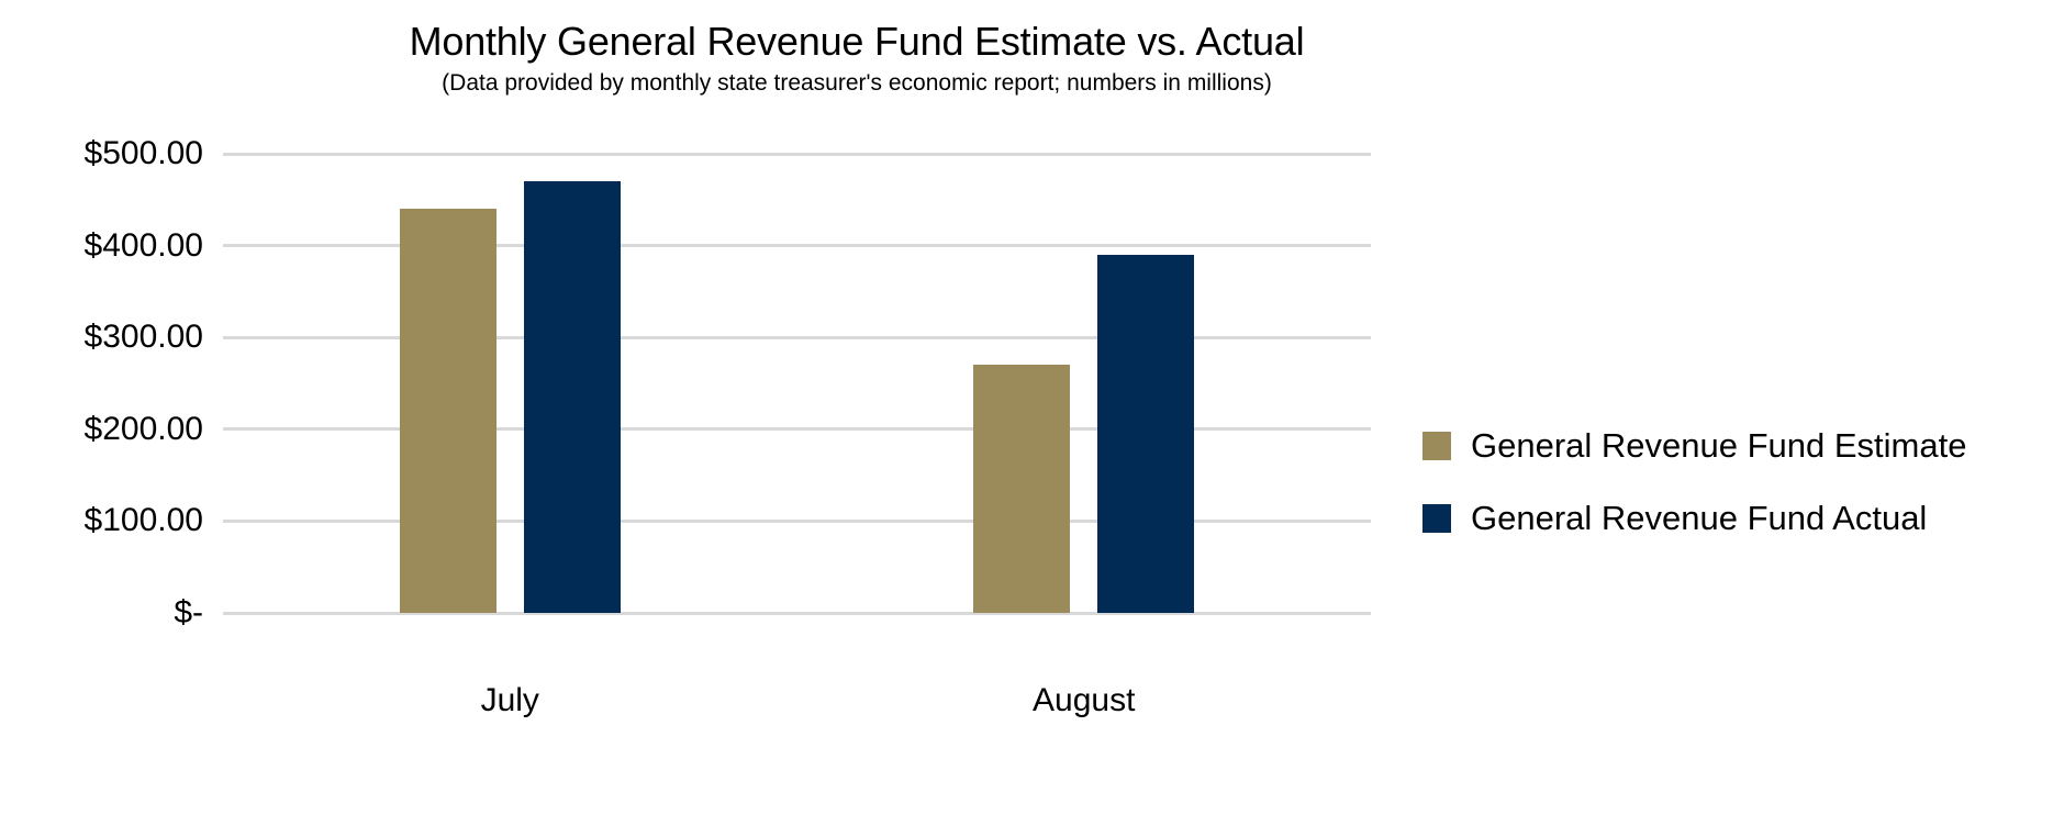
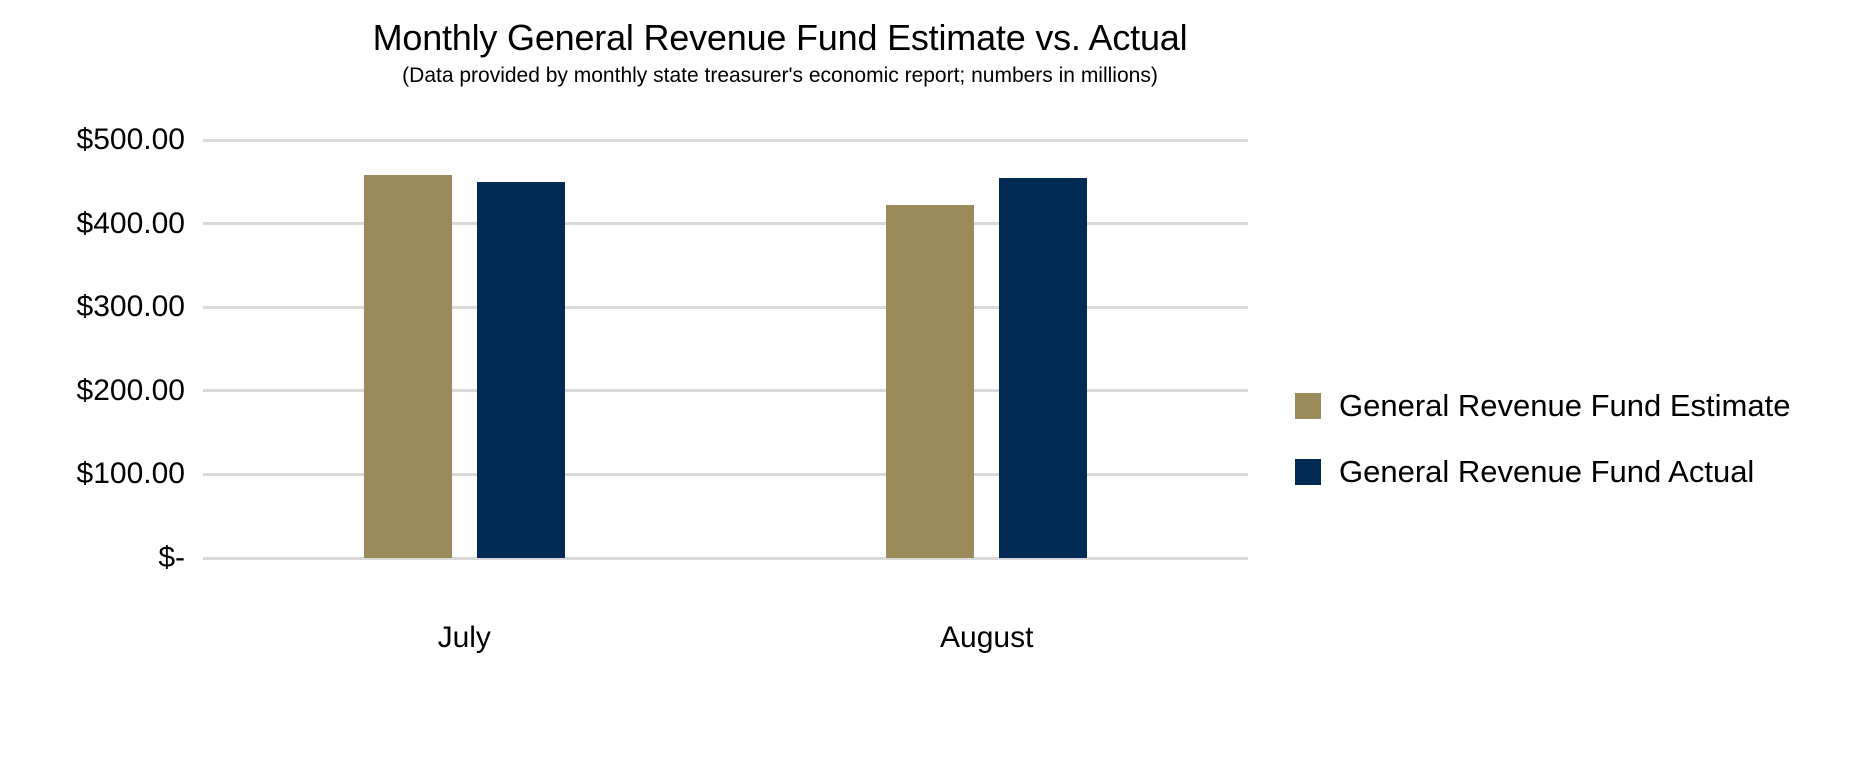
General Revenue Fund Estimate/July: $440 -> $460
General Revenue Fund Actual/July: $470 -> $450
General Revenue Fund Estimate/August: $270 -> $420
General Revenue Fund Actual/August: $390 -> $460
